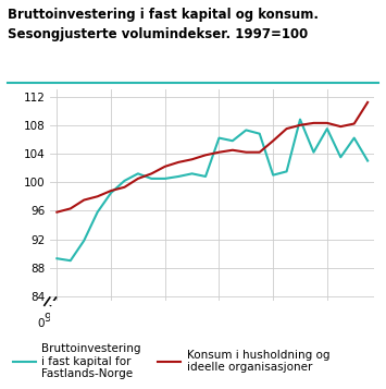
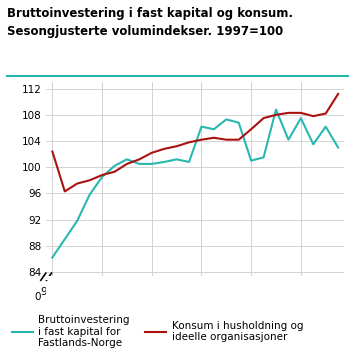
Bruttoinvestering i fast kapital for Fastlands-Norge/96.1: 89.3 -> 86.2
Konsum i husholdning og ideelle organisasjoner/96.1: 95.8 -> 102.4
